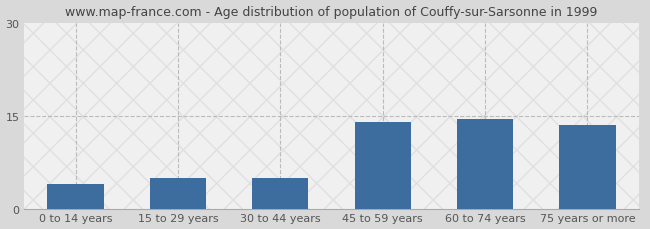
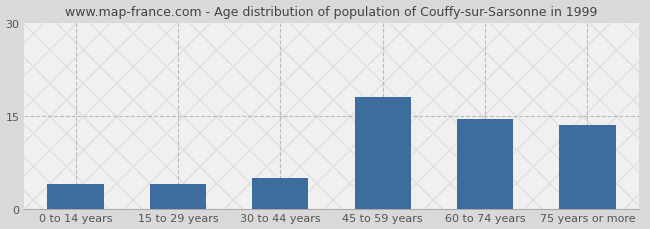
15 to 29 years: 5.0 -> 4.0
45 to 59 years: 14.0 -> 18.0
